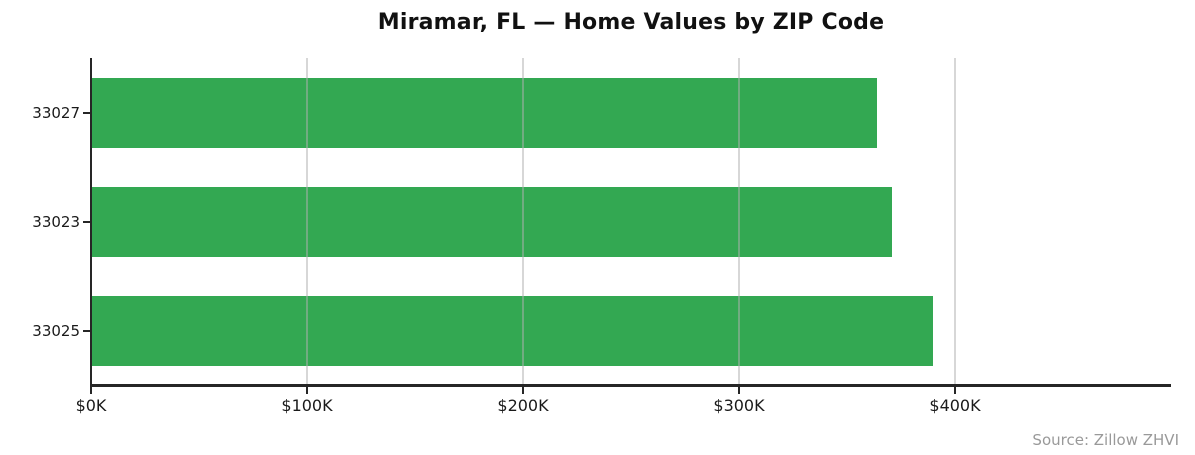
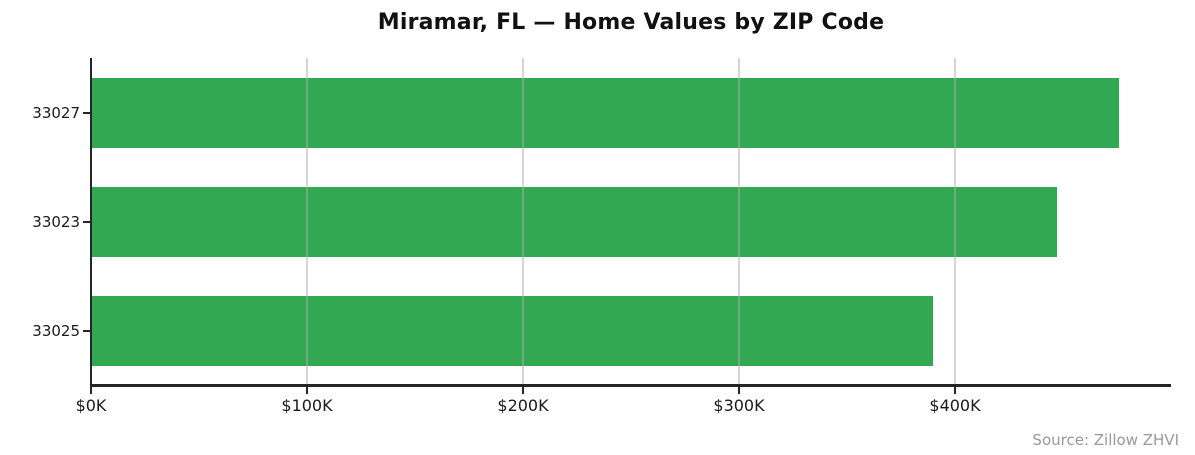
33027: $364K -> $476K
33023: $371K -> $447K
